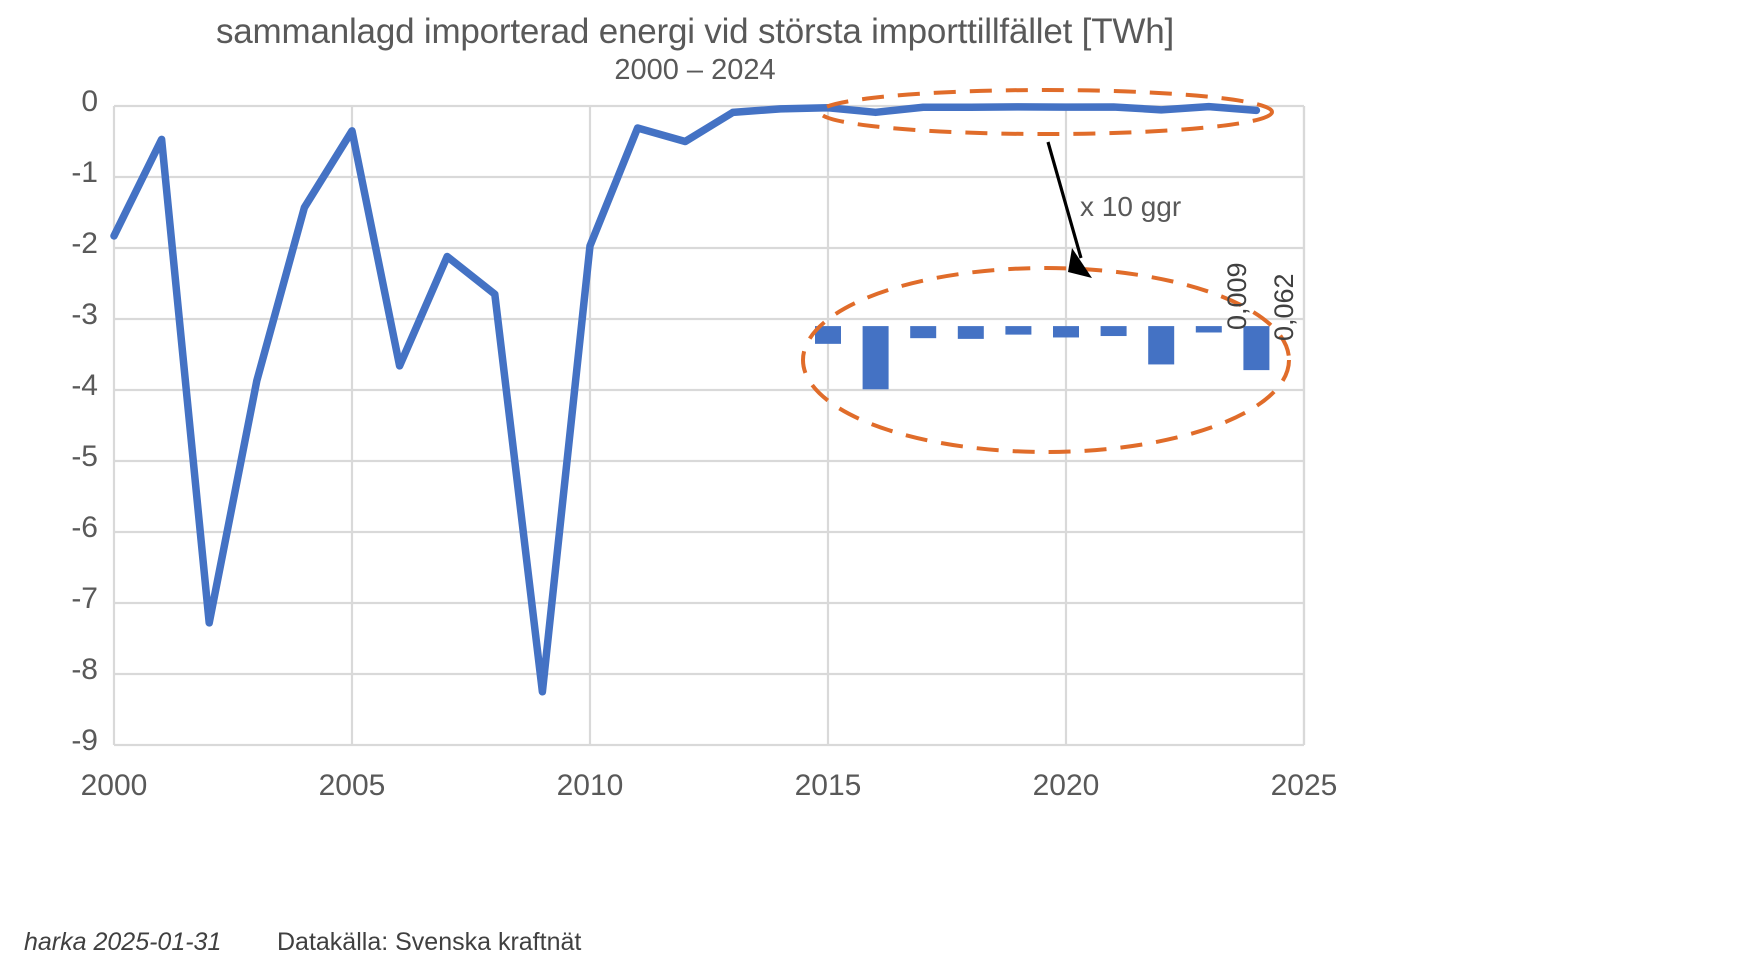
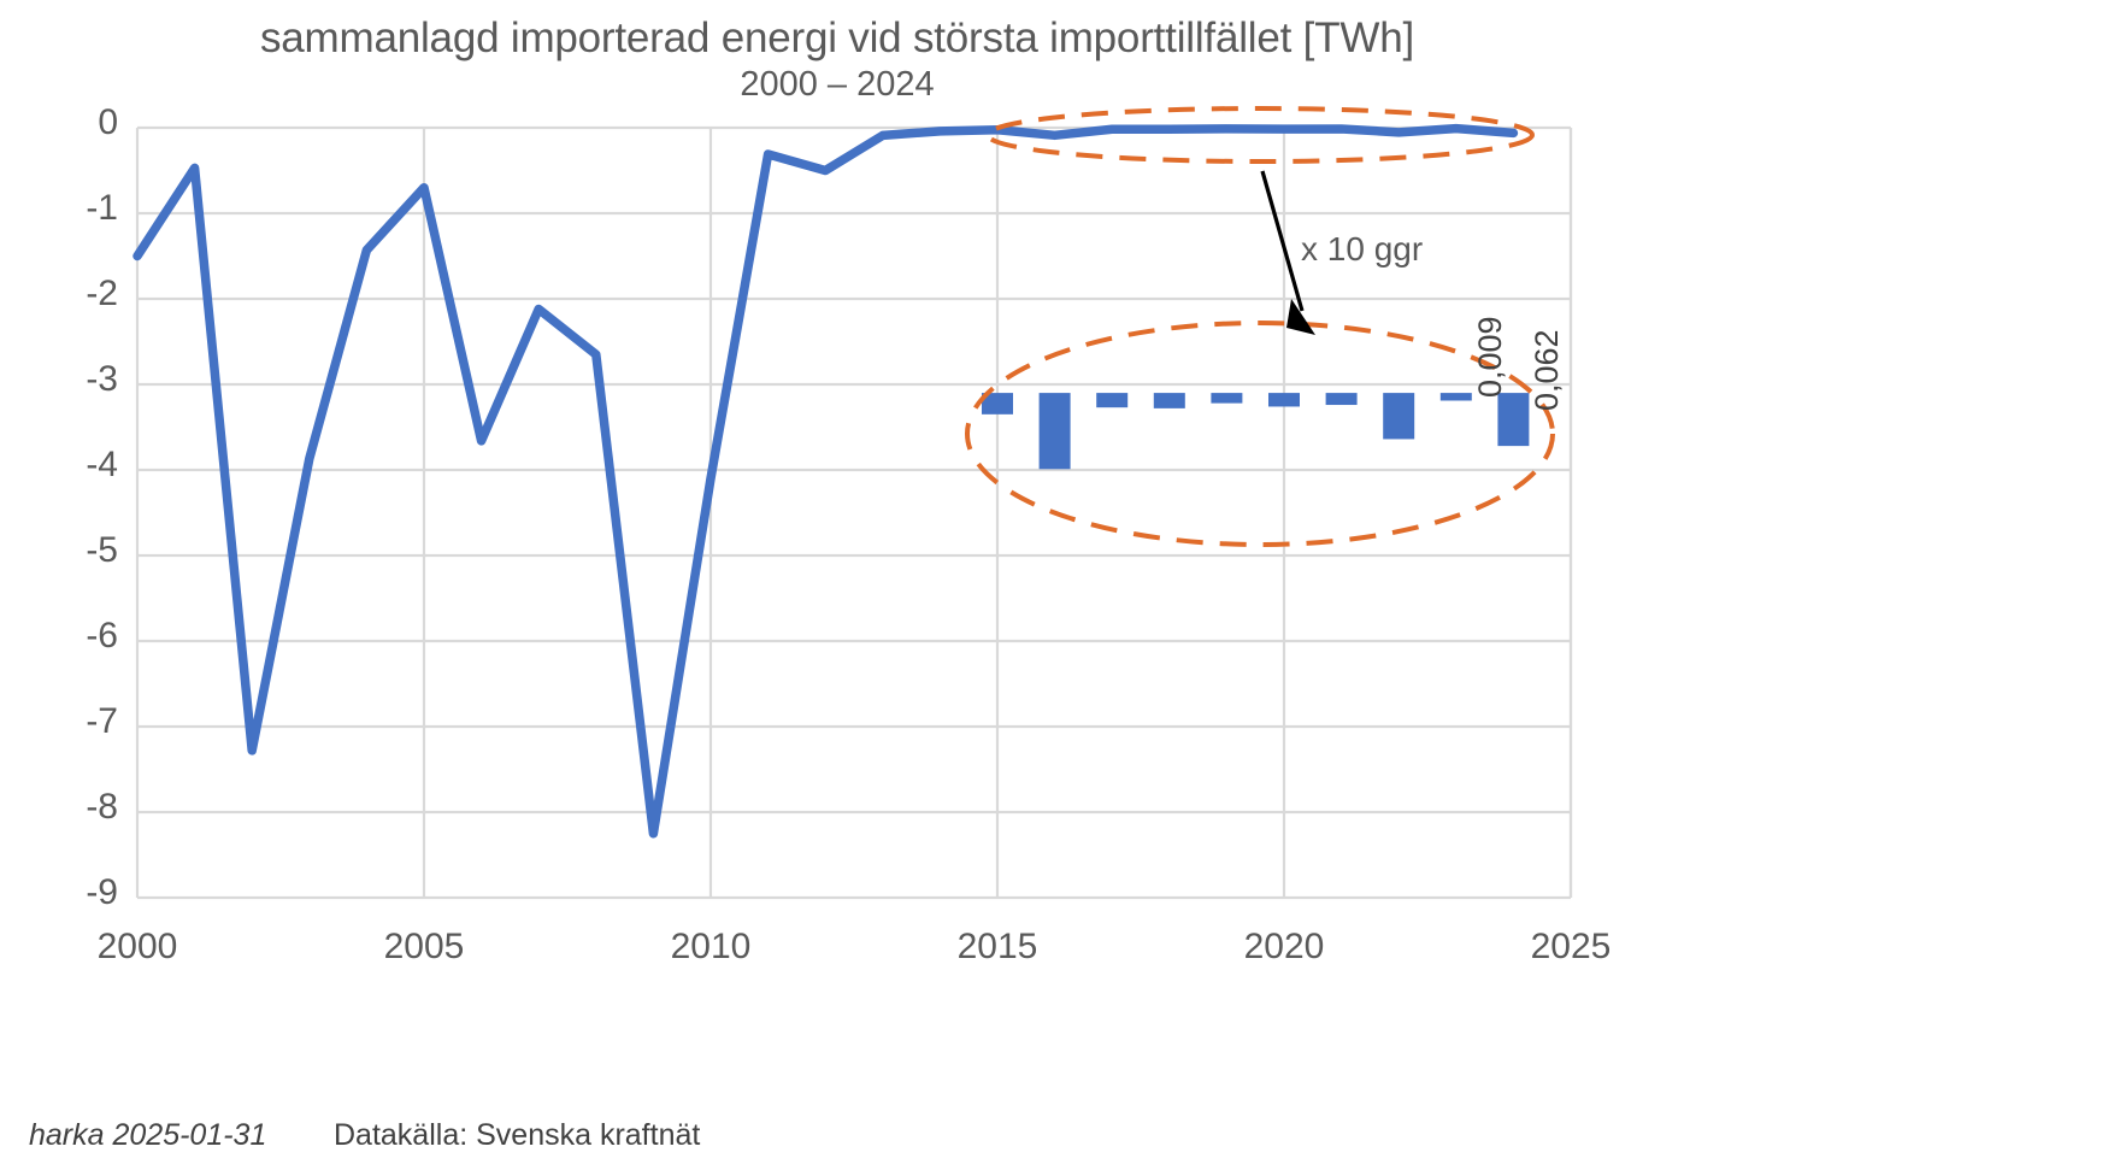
2000: -1.8 -> -1.5
2005: -0.3 -> -0.7
2010: -2.0 -> -4.1
